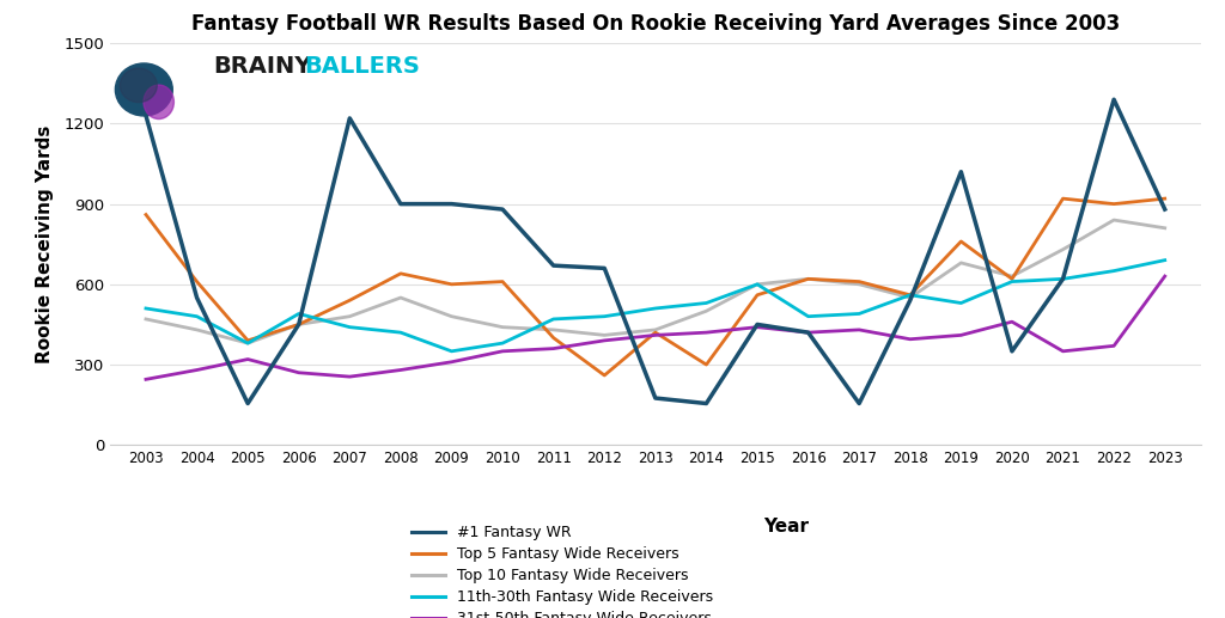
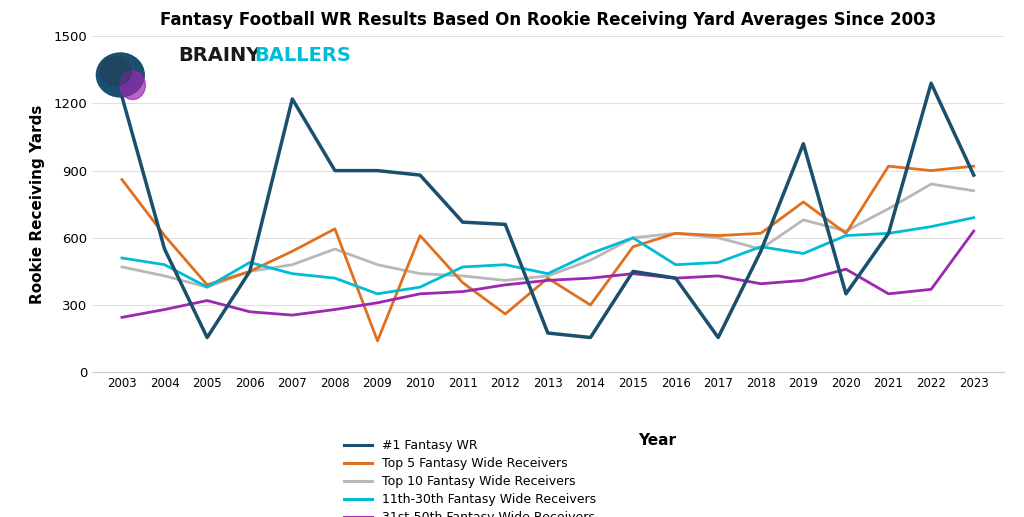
Top 5 Fantasy Wide Receivers/2009: 600 -> 140
11th-30th Fantasy Wide Receivers/2013: 510 -> 440
Top 5 Fantasy Wide Receivers/2018: 560 -> 620
